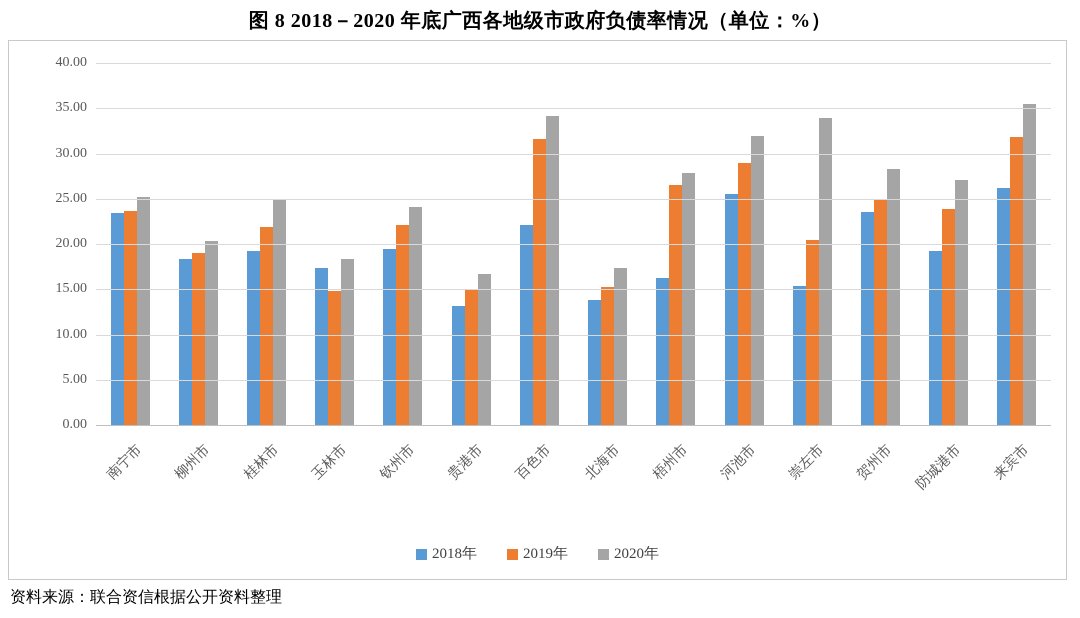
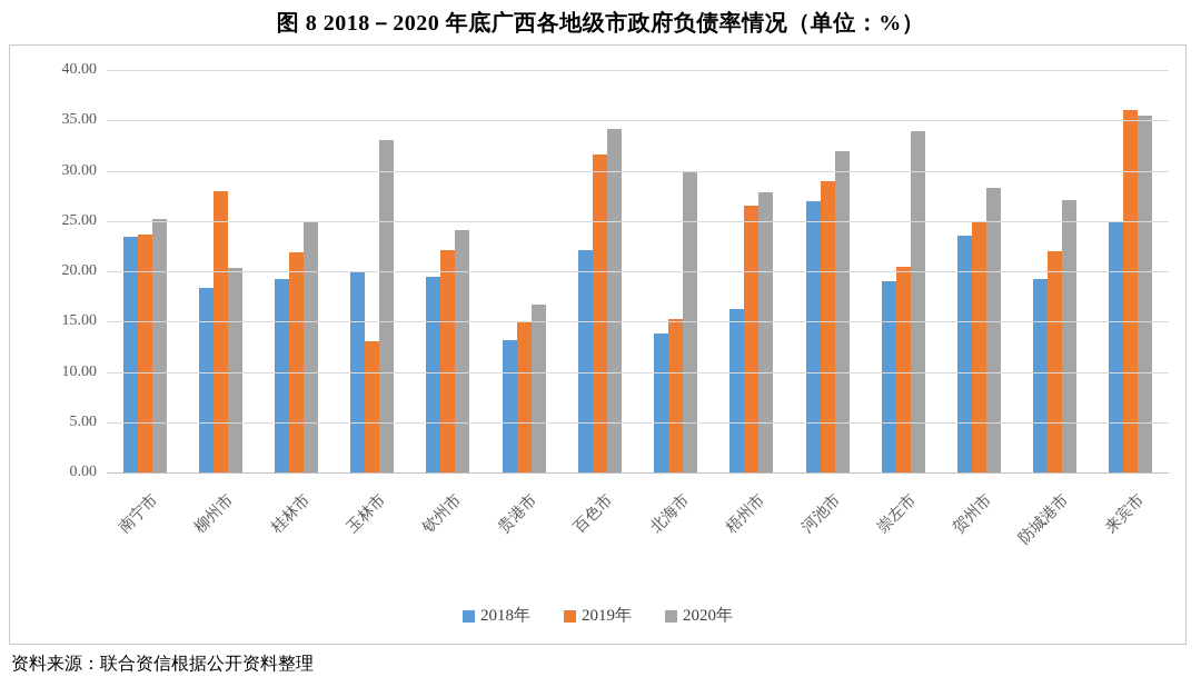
2019年/柳州市: 19 -> 28
2018年/玉林市: 17 -> 20
2019年/玉林市: 15 -> 13
2020年/玉林市: 18 -> 33
2020年/北海市: 17 -> 30
2018年/河池市: 26 -> 27
2018年/崇左市: 15 -> 19
2019年/防城港市: 24 -> 22
2018年/来宾市: 26 -> 25
2019年/来宾市: 32 -> 36
